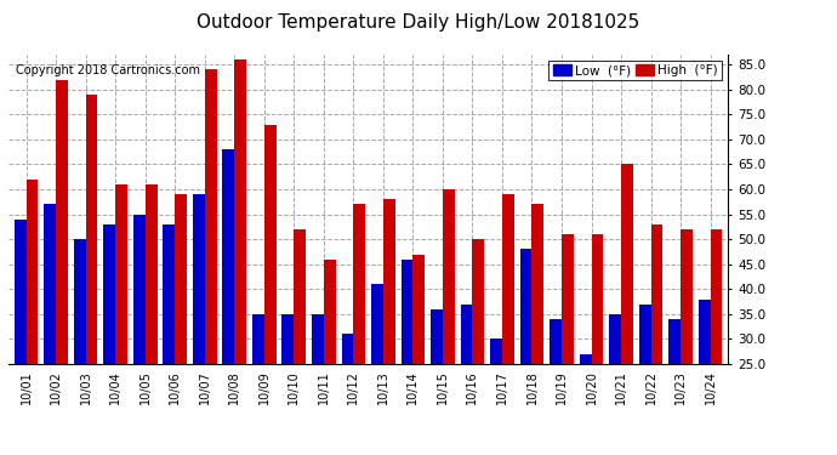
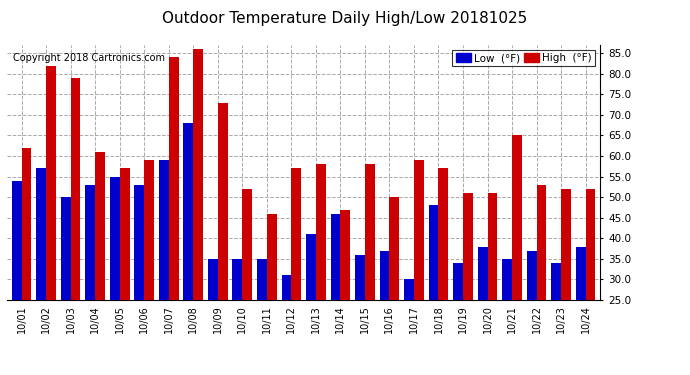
High (°F)/10/05: 61 -> 57
High (°F)/10/15: 60 -> 58
Low (°F)/10/20: 27 -> 38
